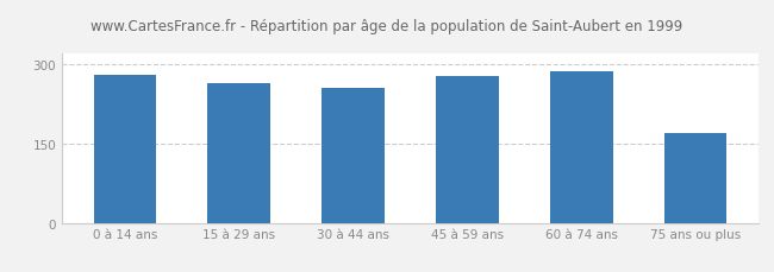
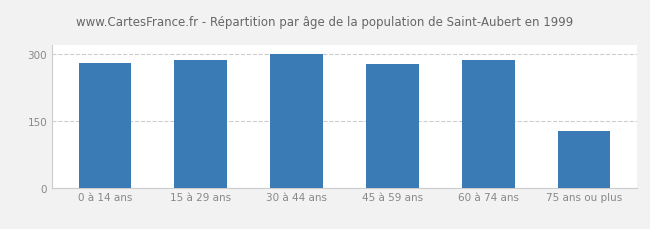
15 à 29 ans: 265 -> 287
30 à 44 ans: 255 -> 299
75 ans ou plus: 170 -> 128
